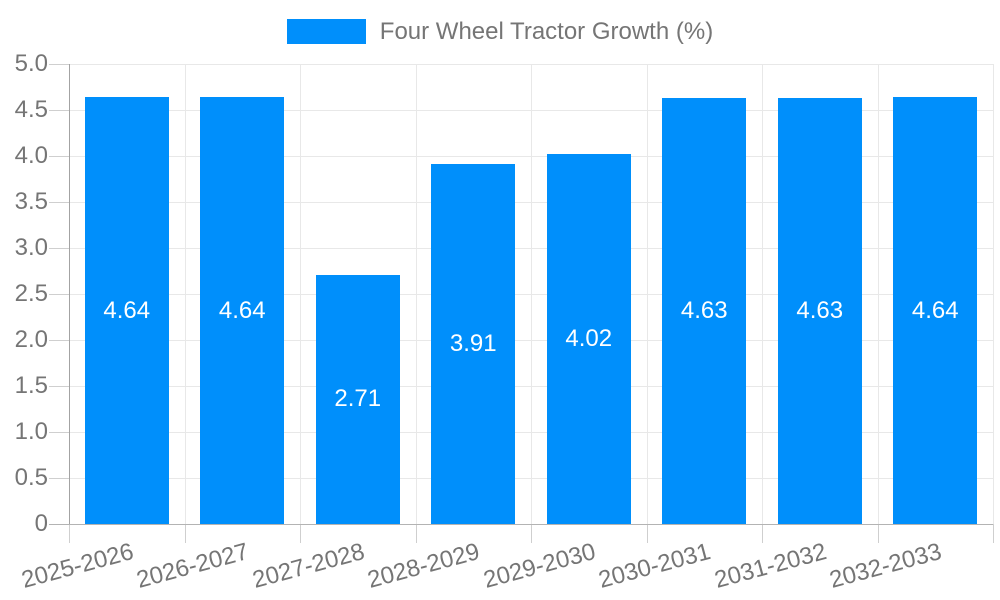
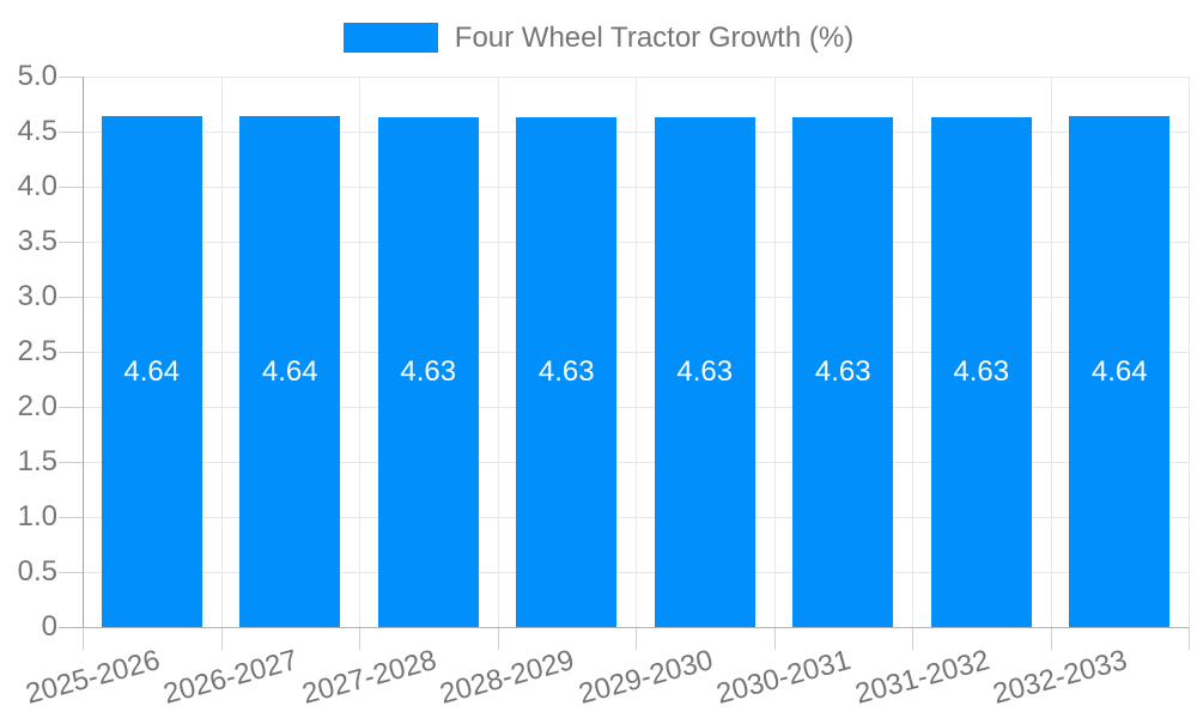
2027-2028: 2.71 -> 4.63
2028-2029: 3.91 -> 4.63
2029-2030: 4.02 -> 4.63
